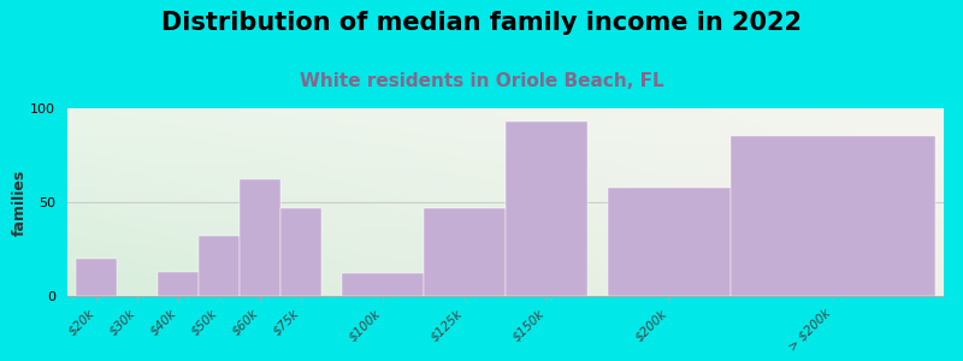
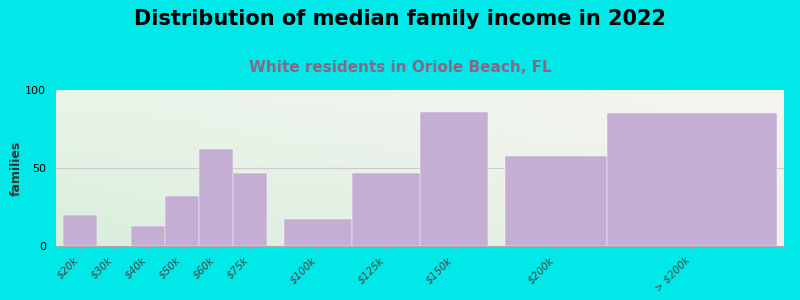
$100k: 12 -> 17
$150k: 93 -> 86
